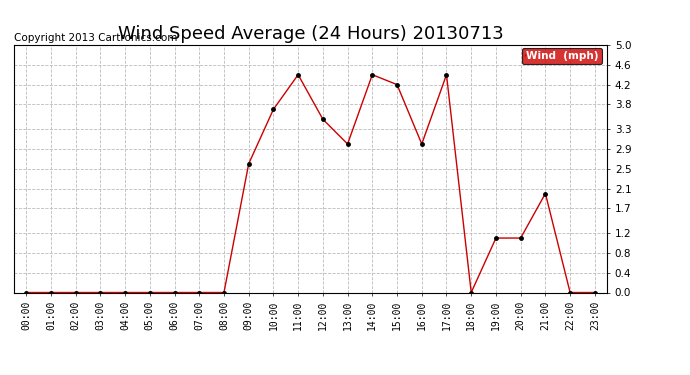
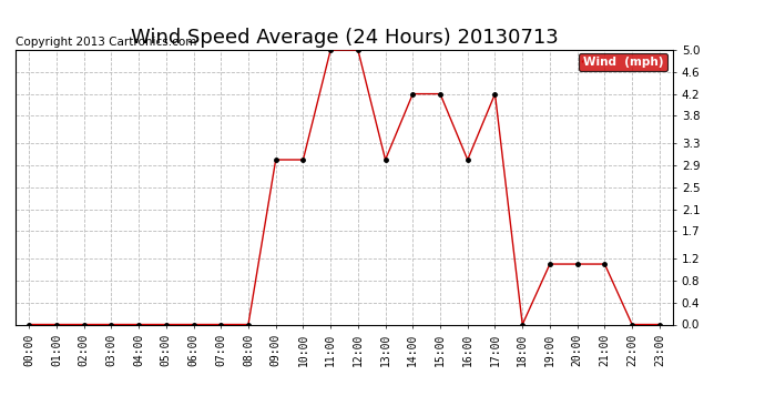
09:00: 2.6 -> 3.0
10:00: 3.7 -> 3.0
11:00: 4.4 -> 5.0
12:00: 3.5 -> 5.0
14:00: 4.4 -> 4.2
17:00: 4.4 -> 4.2
21:00: 2.0 -> 1.1
